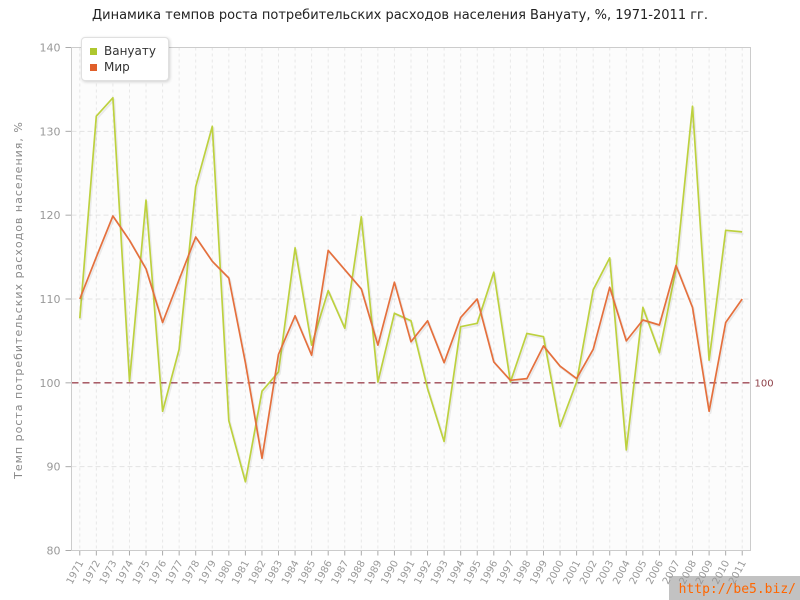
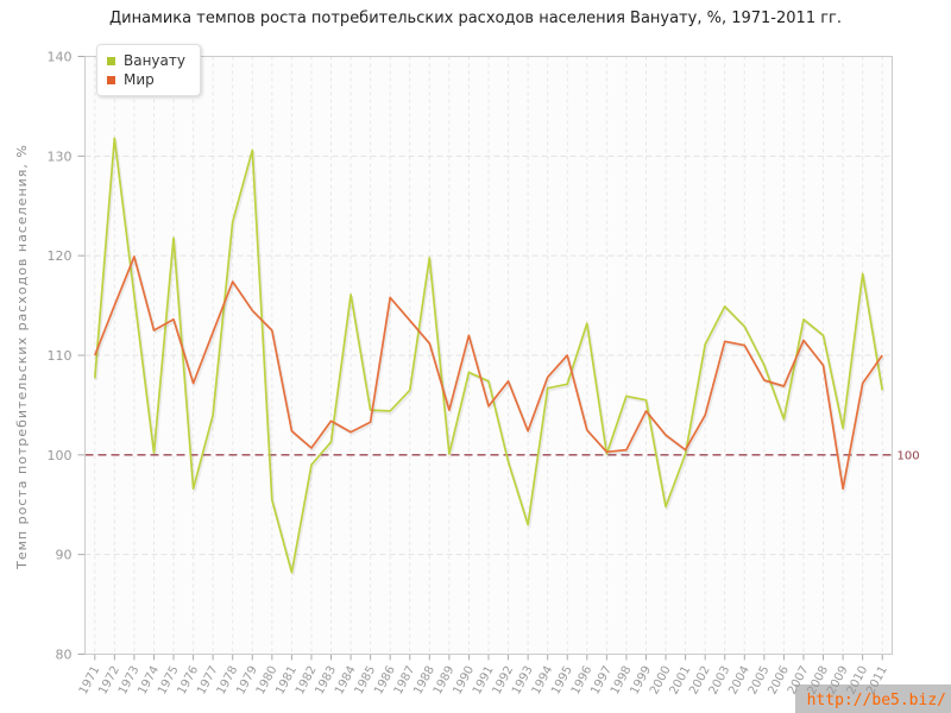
Вануату/1973: 134 -> 116
Мир/1974: 117 -> 112
Мир/1982: 91 -> 101
Мир/1984: 108 -> 102
Вануату/1986: 111 -> 104
Вануату/2004: 92 -> 113
Мир/2004: 105 -> 111
Мир/2007: 114 -> 112
Вануату/2008: 133 -> 112
Вануату/2011: 118 -> 106
